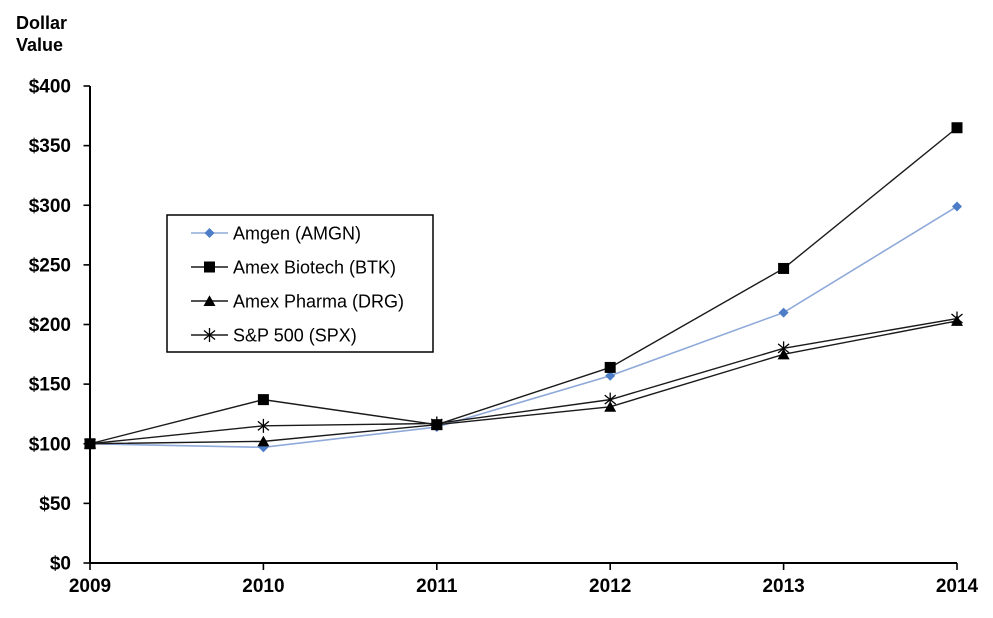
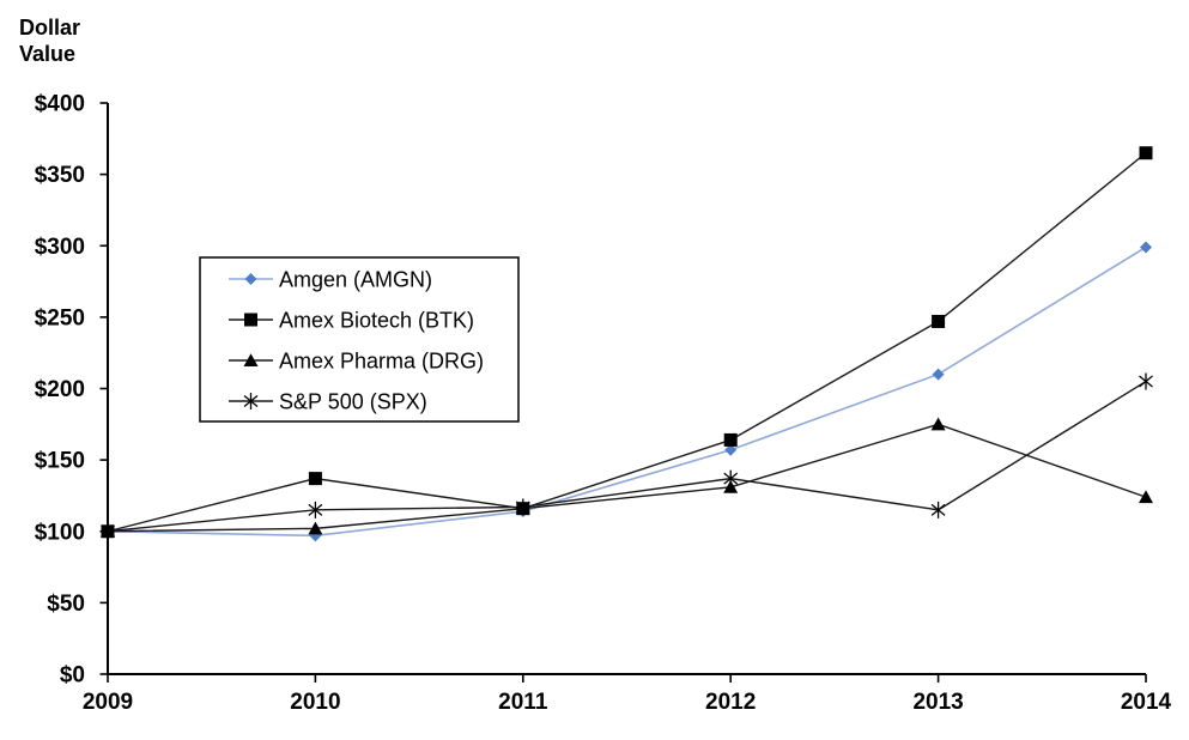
S&P 500 (SPX)/2013: $180 -> $115
Amex Pharma (DRG)/2014: $203 -> $124
